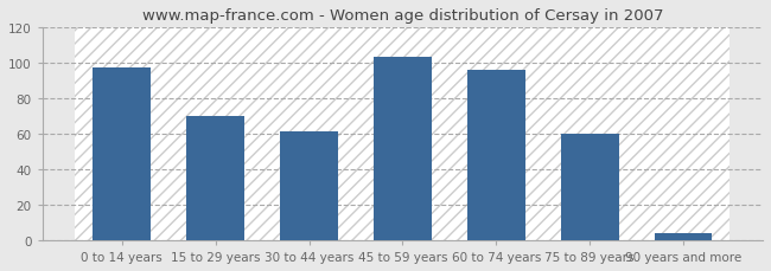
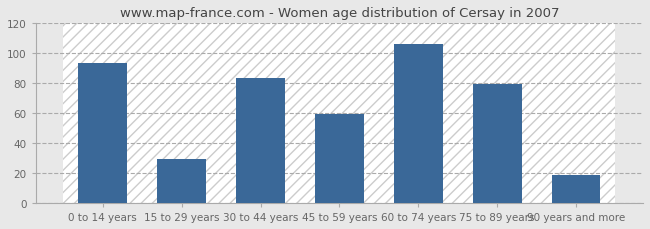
0 to 14 years: 97 -> 93
15 to 29 years: 70 -> 29
30 to 44 years: 61 -> 83
45 to 59 years: 103 -> 59
60 to 74 years: 96 -> 106
75 to 89 years: 60 -> 79
90 years and more: 4 -> 19
